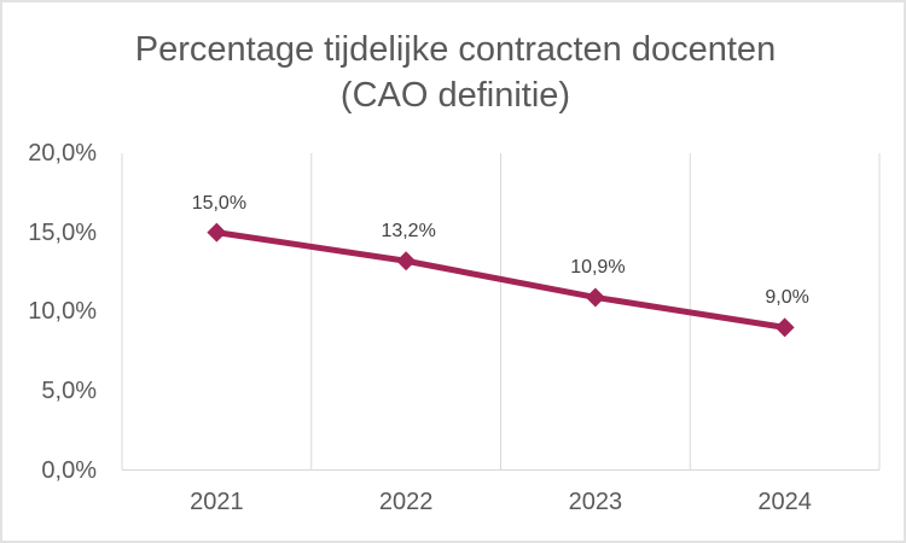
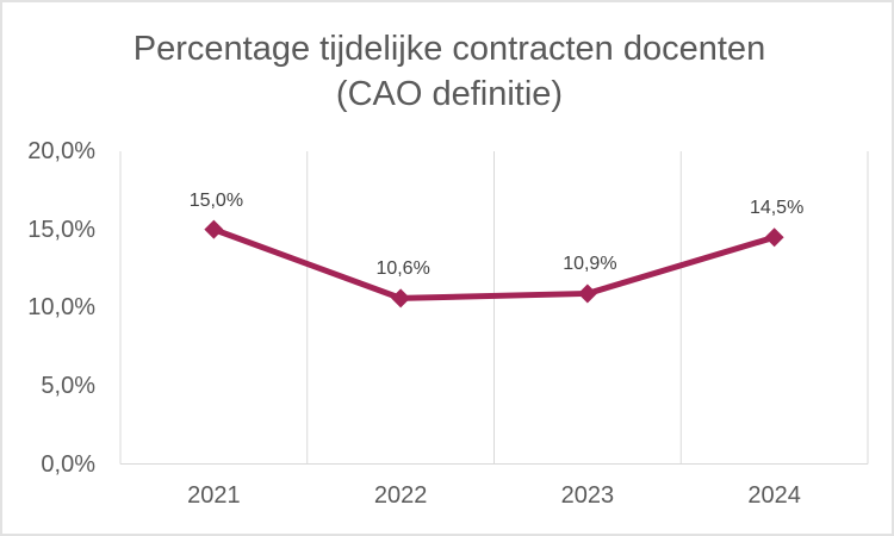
2022: 13,2% -> 10,6%
2024: 9,0% -> 14,5%
